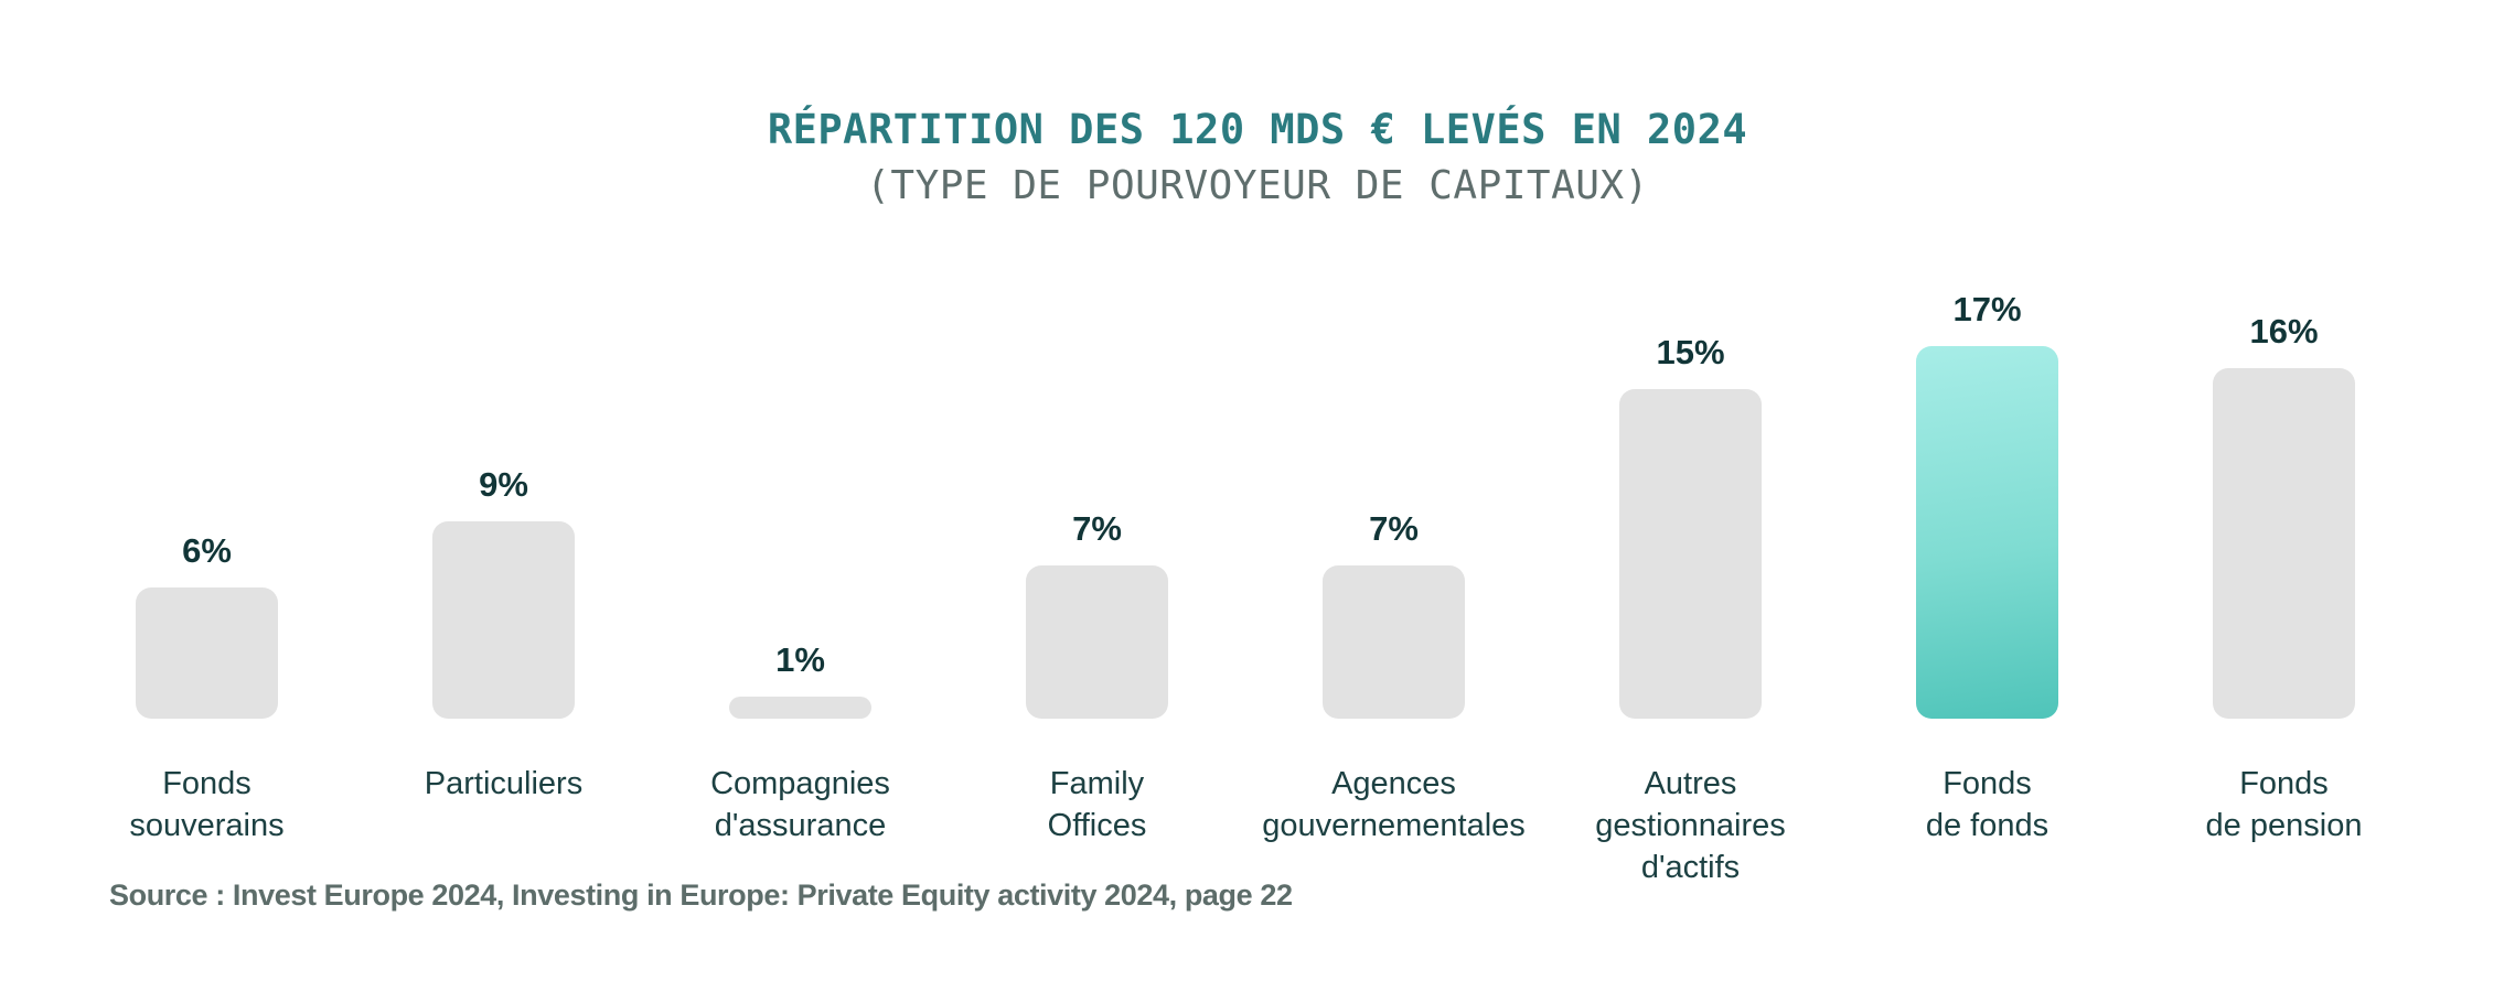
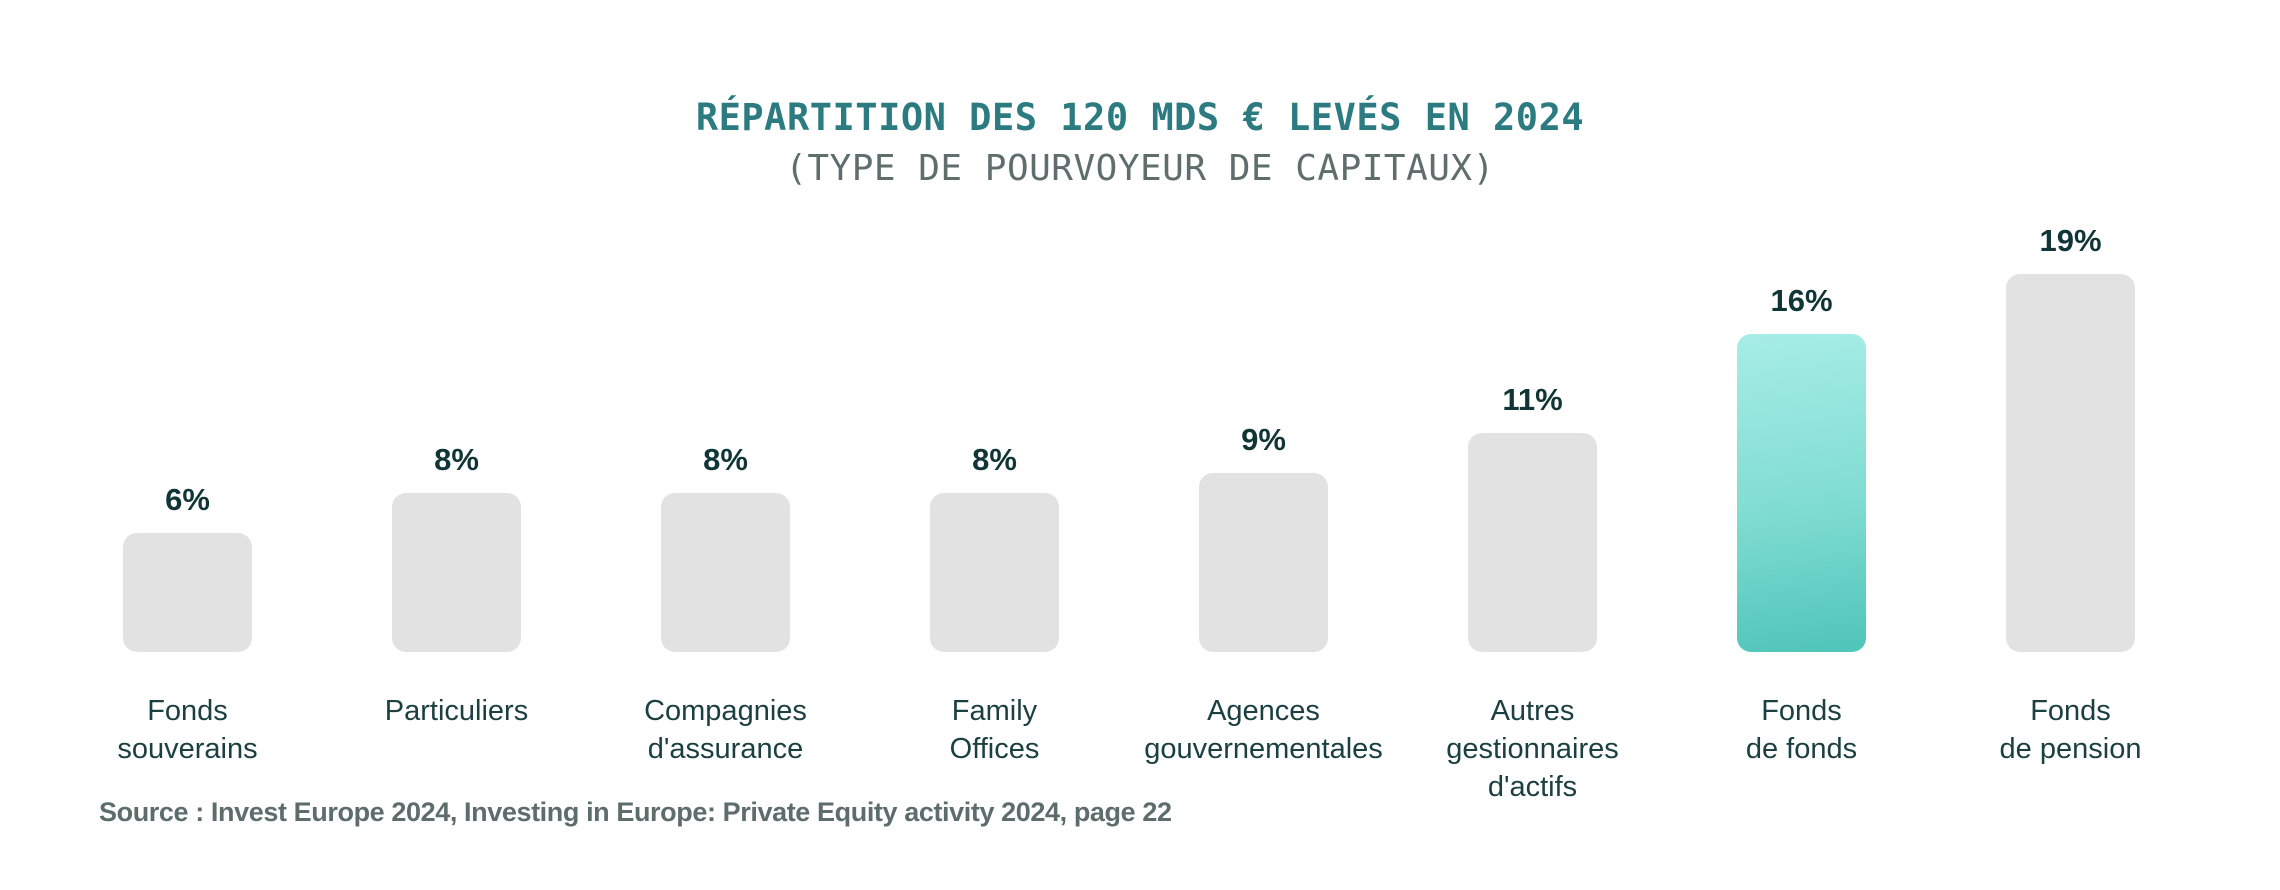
Particuliers: 9% -> 8%
Compagnies d'assurance: 1% -> 8%
Family Offices: 7% -> 8%
Agences gouvernementales: 7% -> 9%
Autres gestionnaires d'actifs: 15% -> 11%
Fonds de fonds: 17% -> 16%
Fonds de pension: 16% -> 19%
